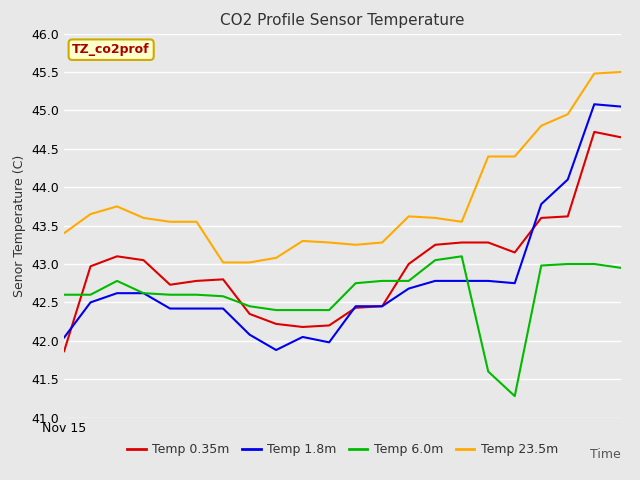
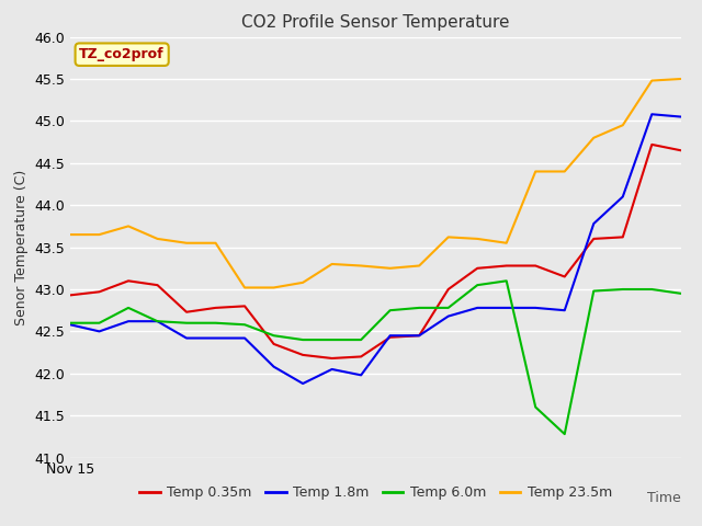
Temp 0.35m/Nov 15: 41.86 -> 42.93
Temp 1.8m/Nov 15: 42.04 -> 42.58
Temp 23.5m/Nov 15: 43.40 -> 43.65
